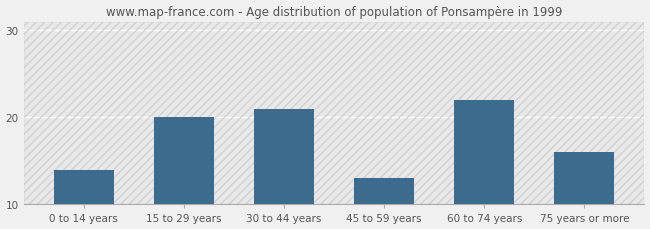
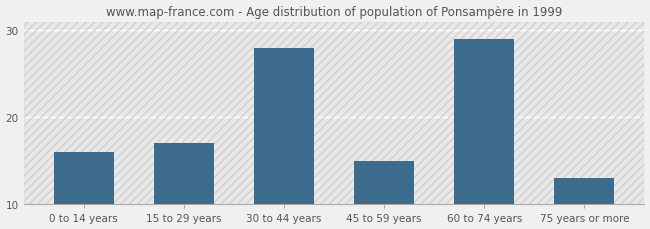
0 to 14 years: 14 -> 16
15 to 29 years: 20 -> 17
30 to 44 years: 21 -> 28
45 to 59 years: 13 -> 15
60 to 74 years: 22 -> 29
75 years or more: 16 -> 13
